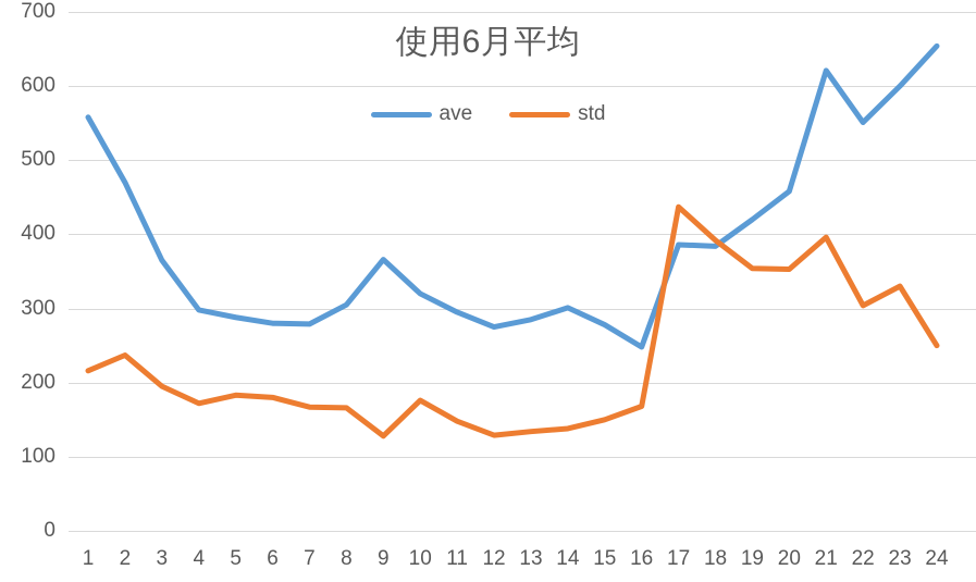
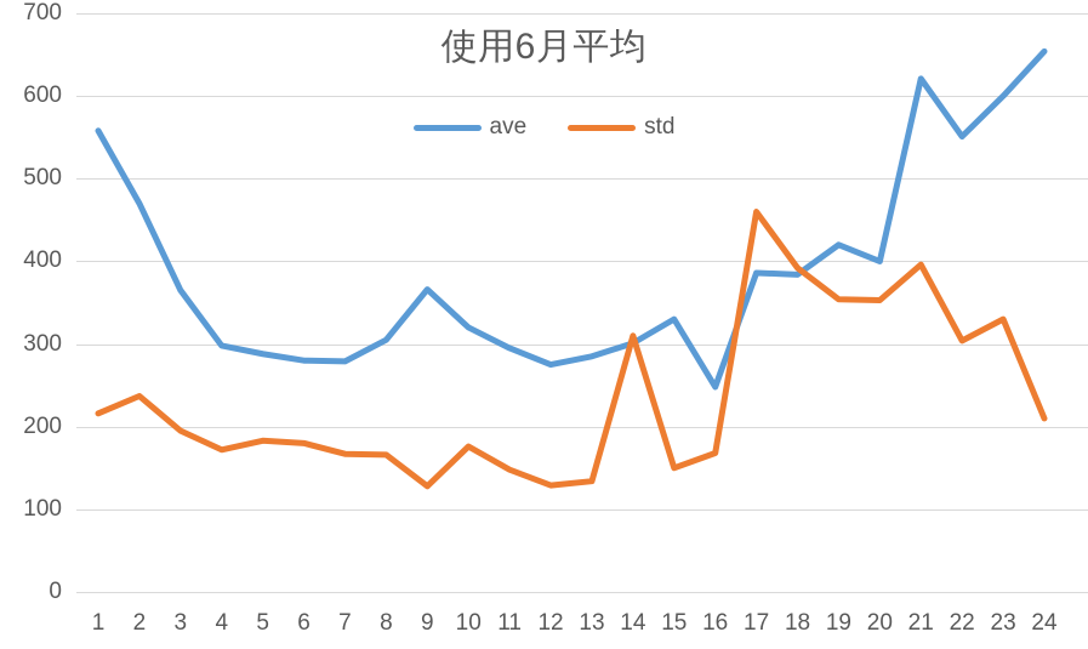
std/14: 140 -> 310
ave/15: 280 -> 330
std/17: 440 -> 460
ave/20: 460 -> 400
std/24: 250 -> 210
